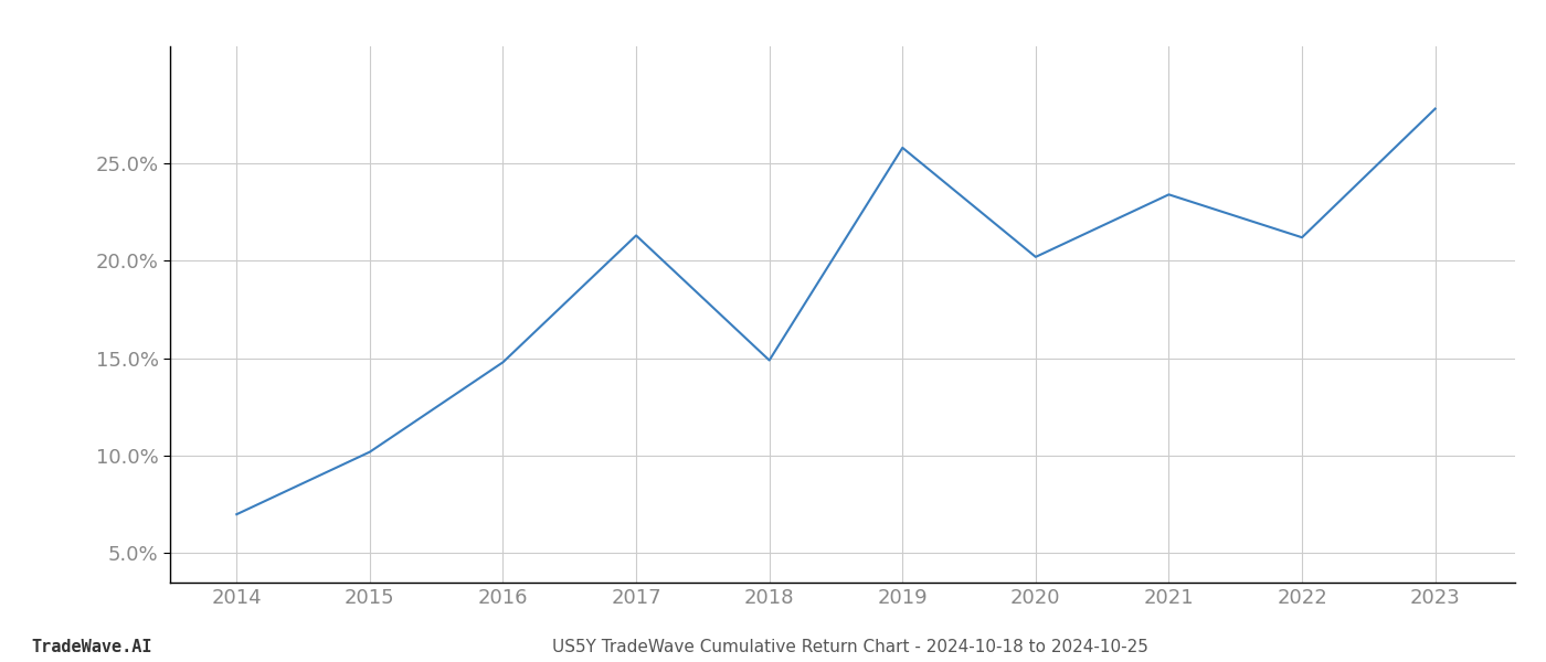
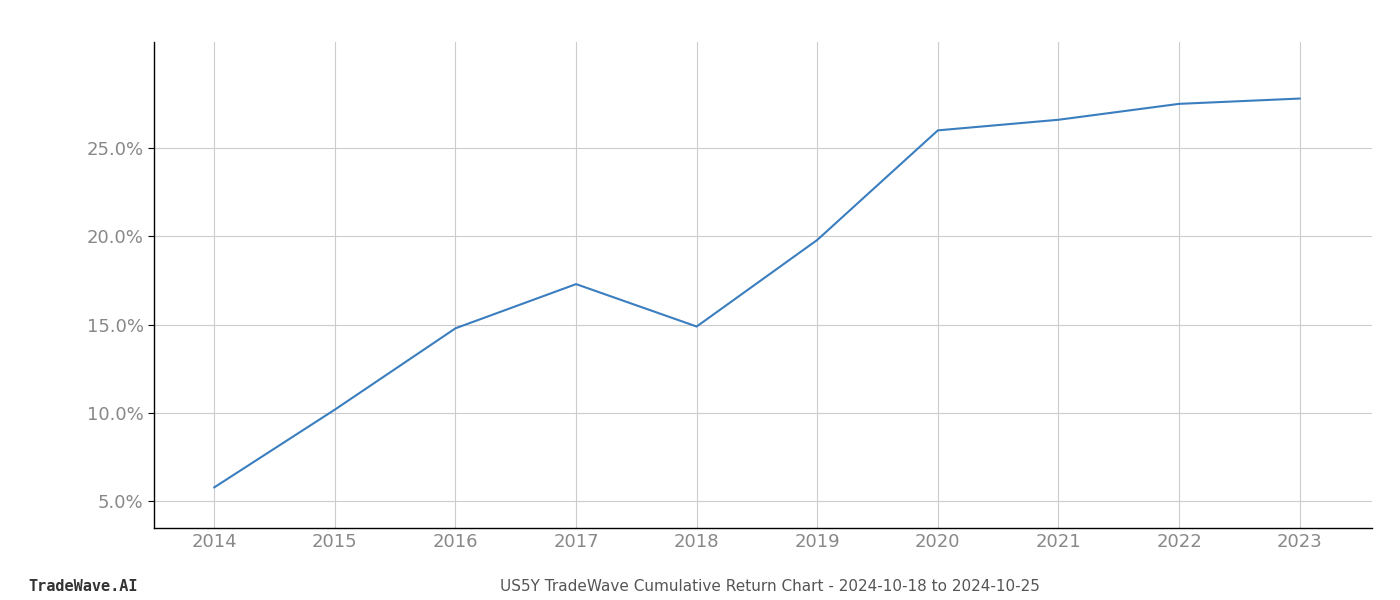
2014: 7.0% -> 5.8%
2017: 21.3% -> 17.3%
2019: 25.8% -> 19.8%
2020: 20.2% -> 26.0%
2021: 23.4% -> 26.6%
2022: 21.2% -> 27.5%
